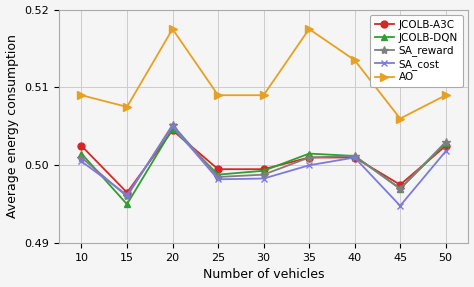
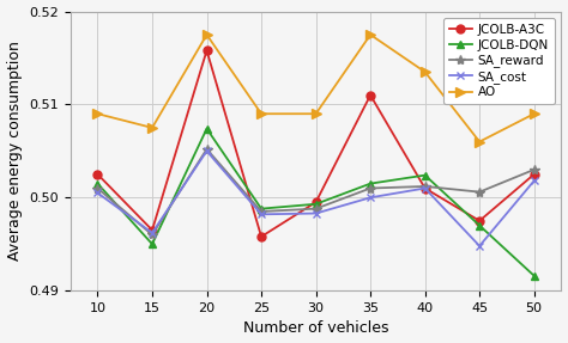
JCOLB-A3C/20: 0.5045 -> 0.5158
JCOLB-DQN/20: 0.5047 -> 0.5074
JCOLB-A3C/25: 0.4995 -> 0.4958
JCOLB-A3C/35: 0.5010 -> 0.5110
JCOLB-DQN/40: 0.5012 -> 0.5024
SA_reward/45: 0.4970 -> 0.5006
JCOLB-DQN/50: 0.5028 -> 0.4916
